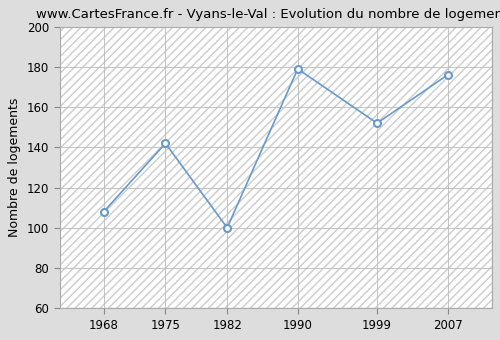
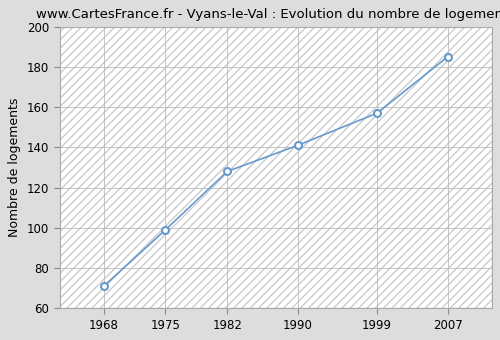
1968: 108 -> 71
1975: 142 -> 99
1982: 100 -> 128
1990: 179 -> 141
1999: 152 -> 157
2007: 176 -> 185
